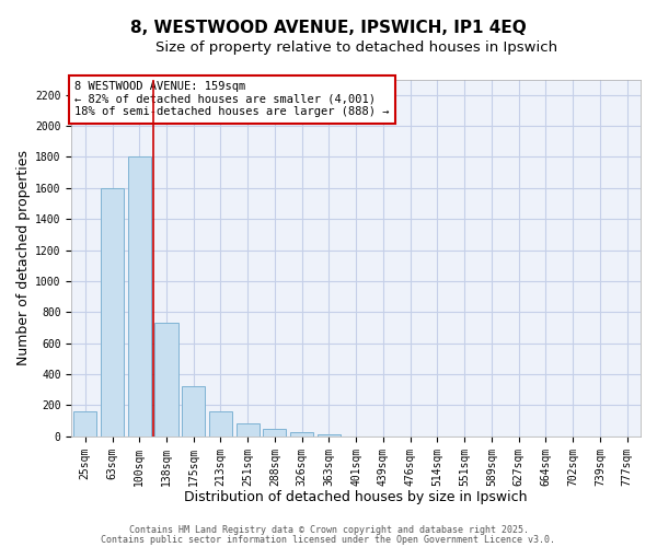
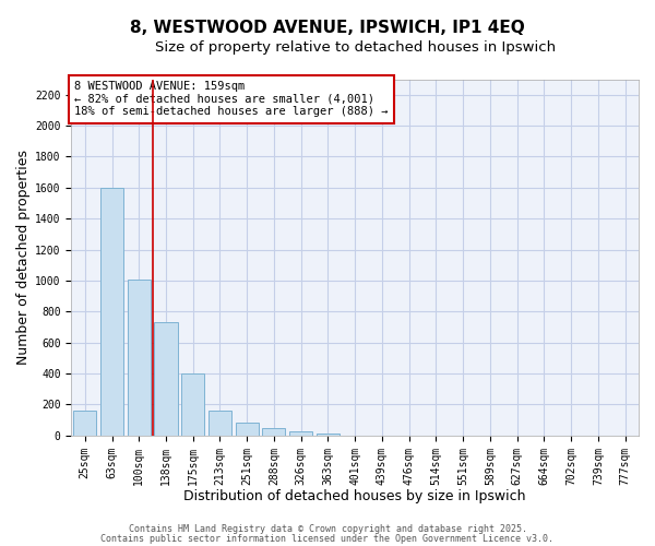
100sqm: 1800 -> 1010
175sqm: 320 -> 400
